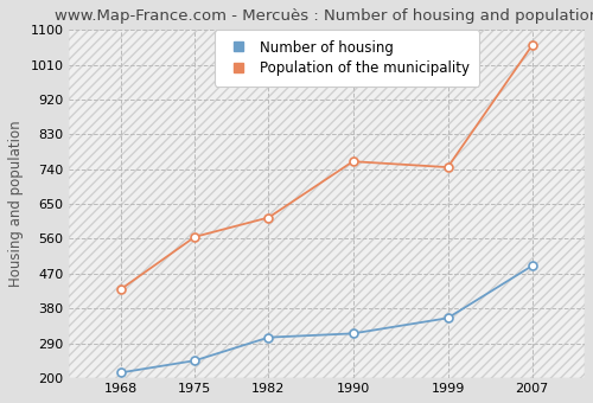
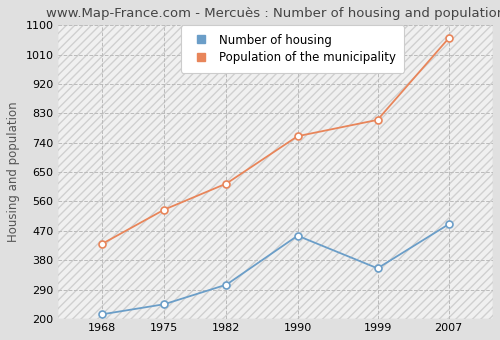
Population of the municipality/1975: 565 -> 535
Number of housing/1990: 315 -> 455
Population of the municipality/1999: 745 -> 810
